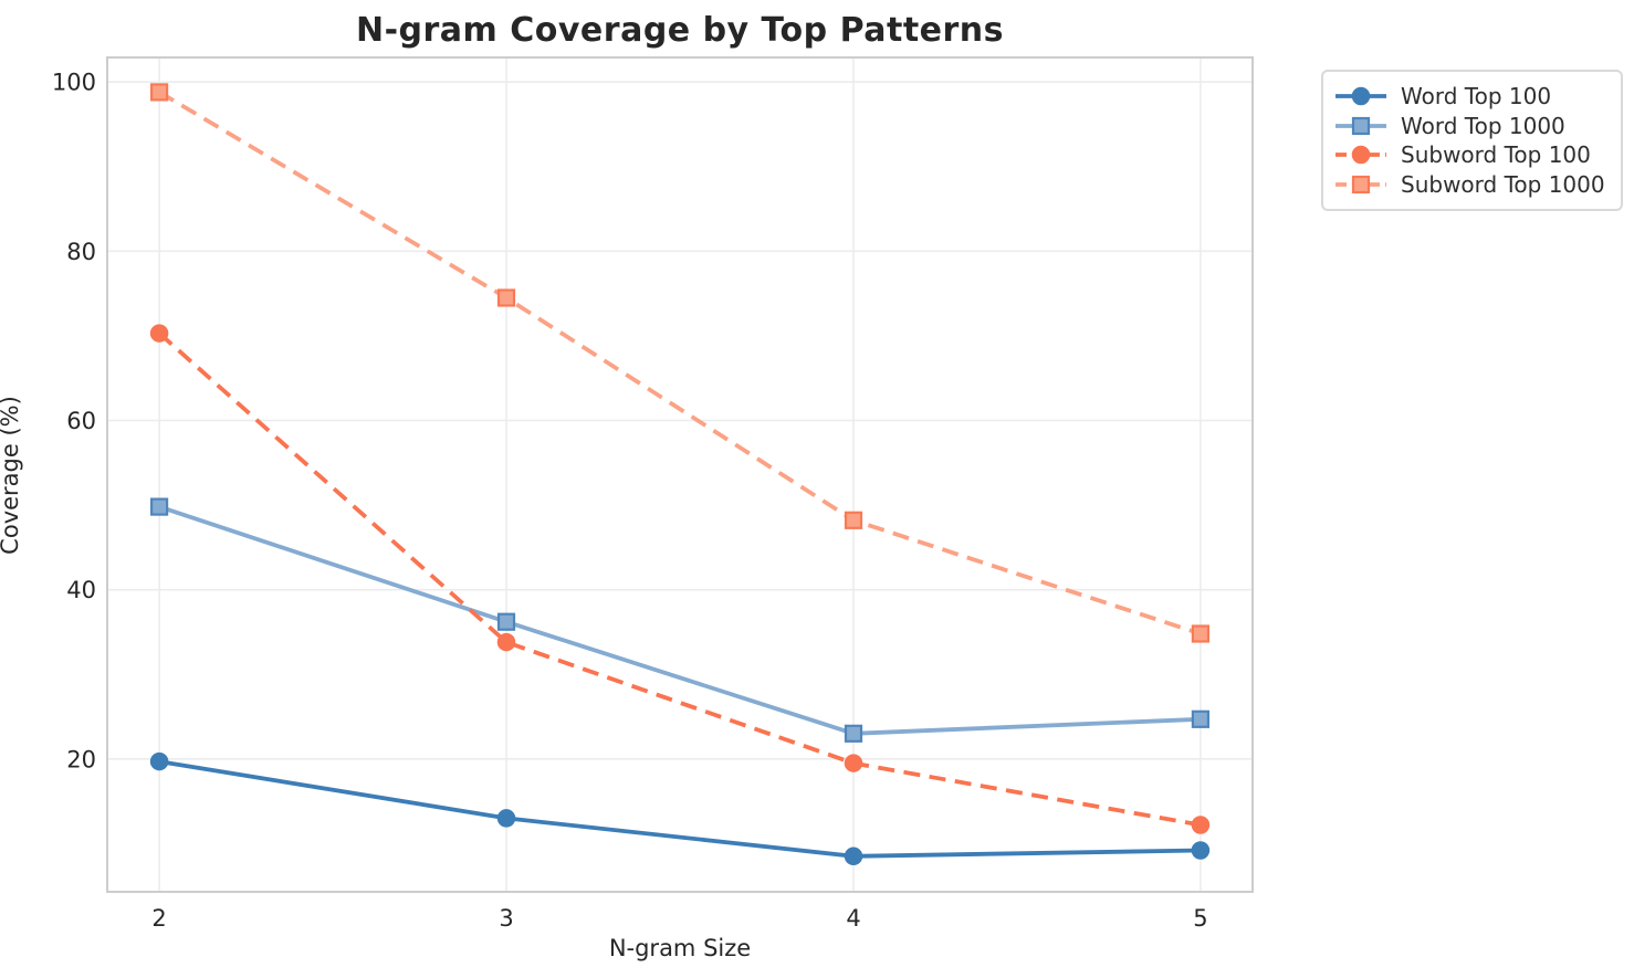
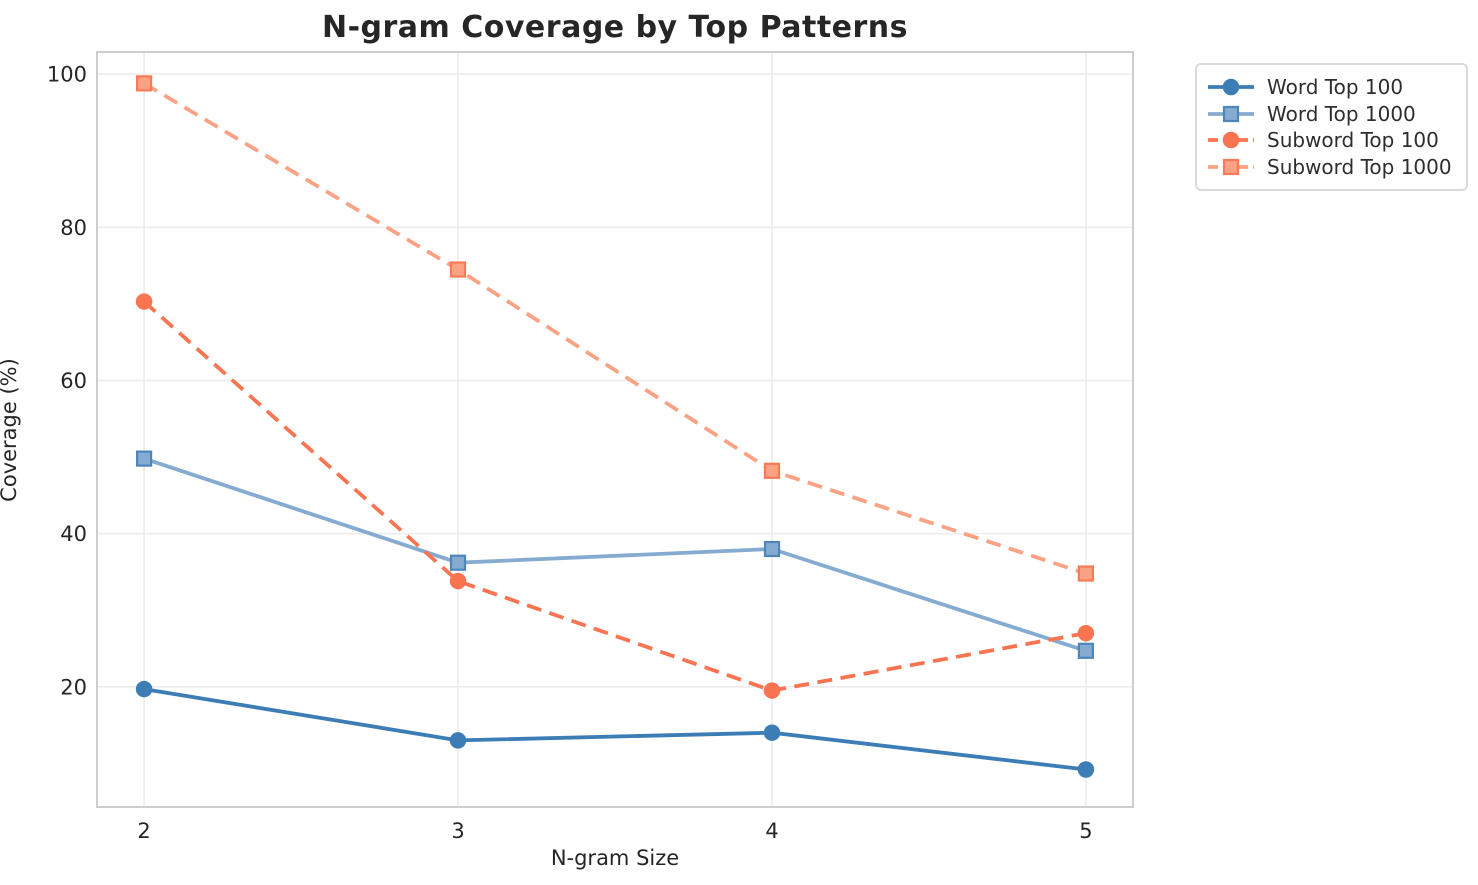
Word Top 100/4: 8 -> 14
Word Top 1000/4: 23 -> 38
Subword Top 100/5: 12 -> 27
